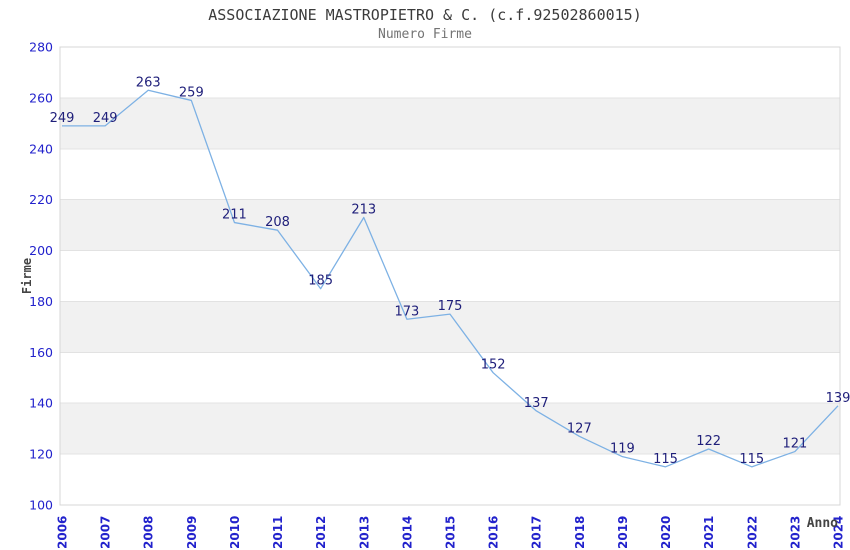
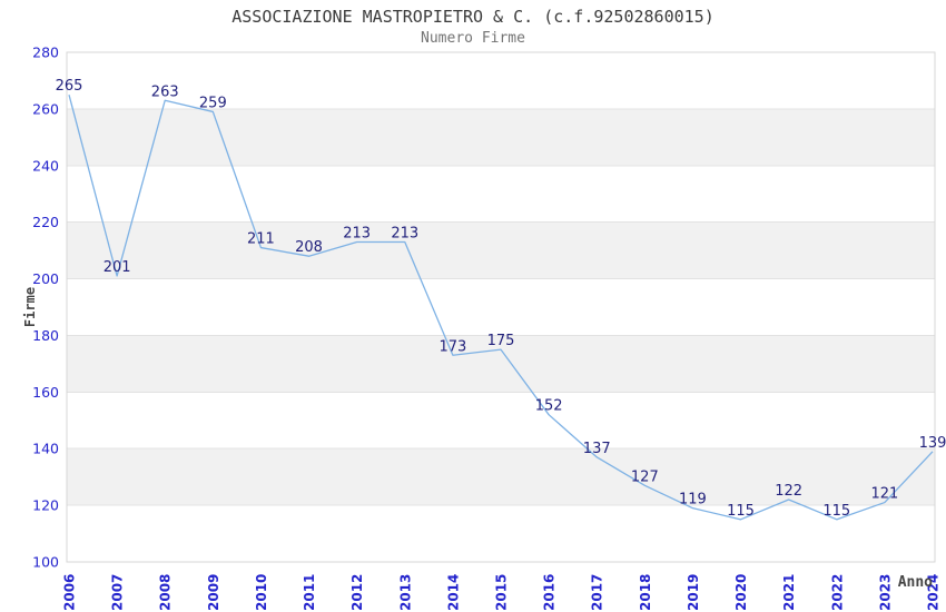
2006: 249 -> 265
2007: 249 -> 201
2012: 185 -> 213
